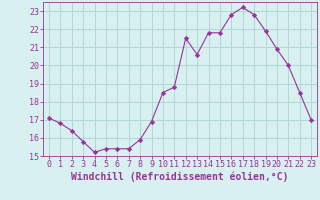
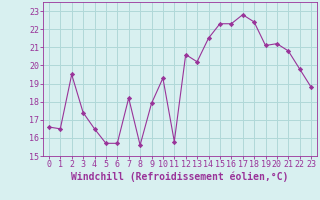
0: 17.1 -> 16.6
1: 16.8 -> 16.5
2: 16.4 -> 19.5
3: 15.8 -> 17.4
4: 15.2 -> 16.5
5: 15.4 -> 15.7
6: 15.4 -> 15.7
7: 15.4 -> 18.2
8: 15.9 -> 15.6
9: 16.9 -> 17.9
10: 18.5 -> 19.3
11: 18.8 -> 15.8
12: 21.5 -> 20.6
13: 20.6 -> 20.2
14: 21.8 -> 21.5
15: 21.8 -> 22.3
16: 22.8 -> 22.3
17: 23.2 -> 22.8
18: 22.8 -> 22.4
19: 21.9 -> 21.1
20: 20.9 -> 21.2
21: 20.0 -> 20.8
22: 18.5 -> 19.8
23: 17.0 -> 18.8
